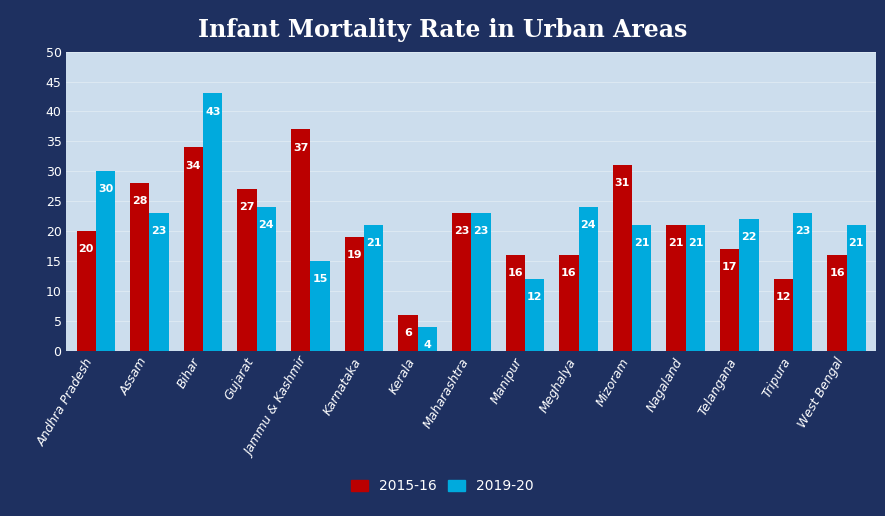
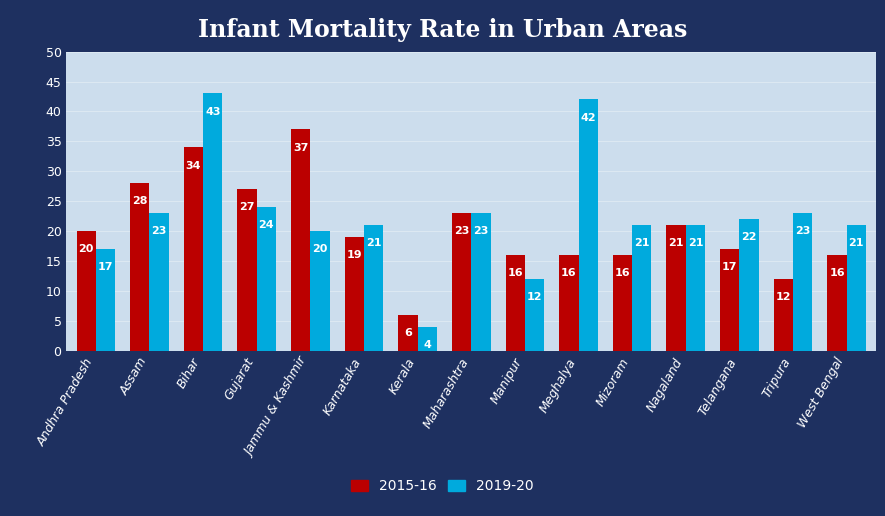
2019-20/Andhra Pradesh: 30 -> 17
2019-20/Jammu & Kashmir: 15 -> 20
2019-20/Meghalya: 24 -> 42
2015-16/Mizoram: 31 -> 16
